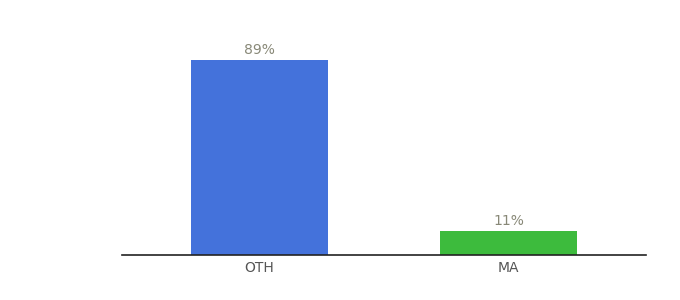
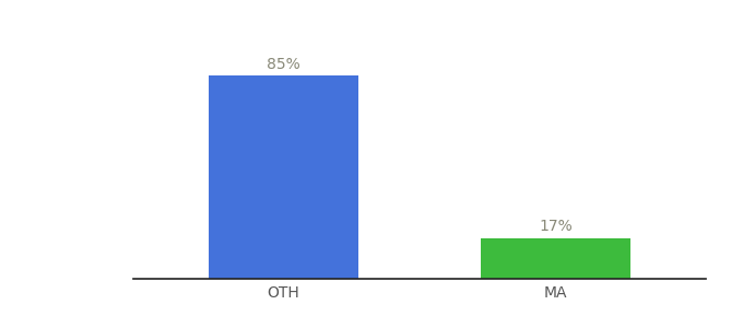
OTH: 89% -> 85%
MA: 11% -> 17%
